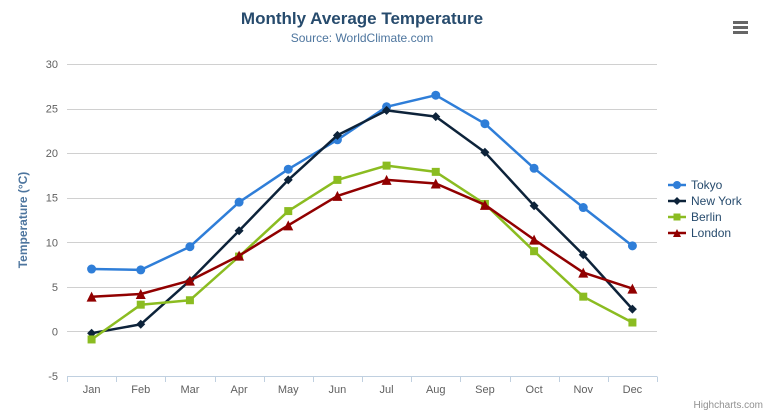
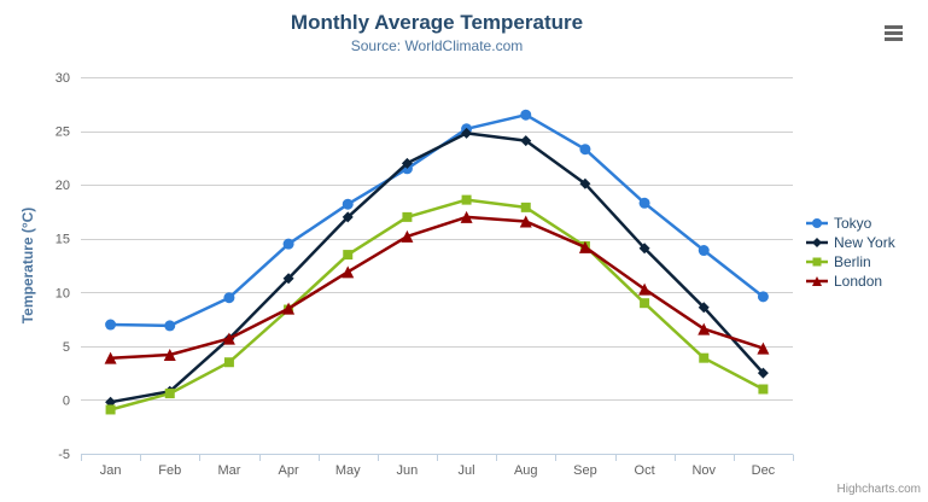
Berlin/Feb: 3 -> 1
